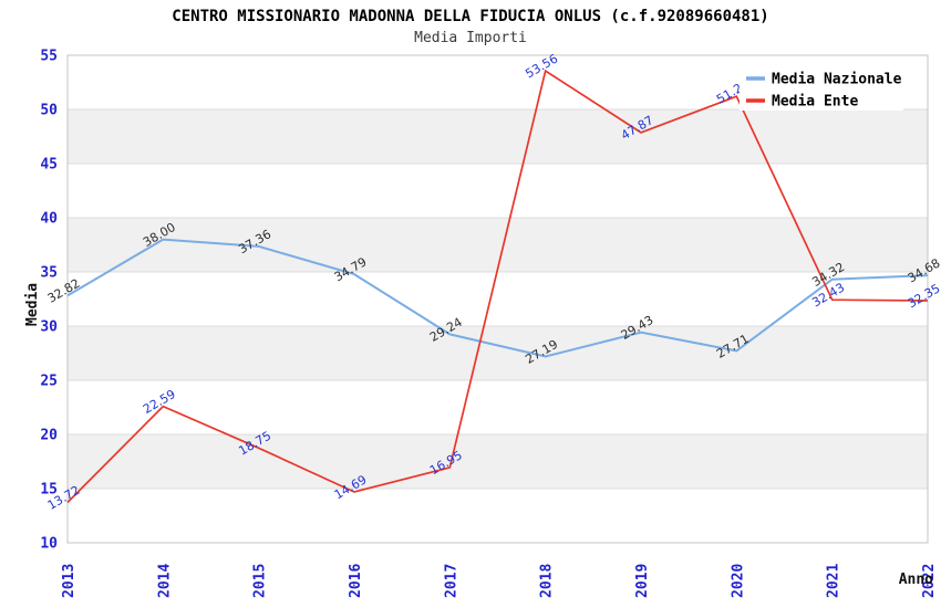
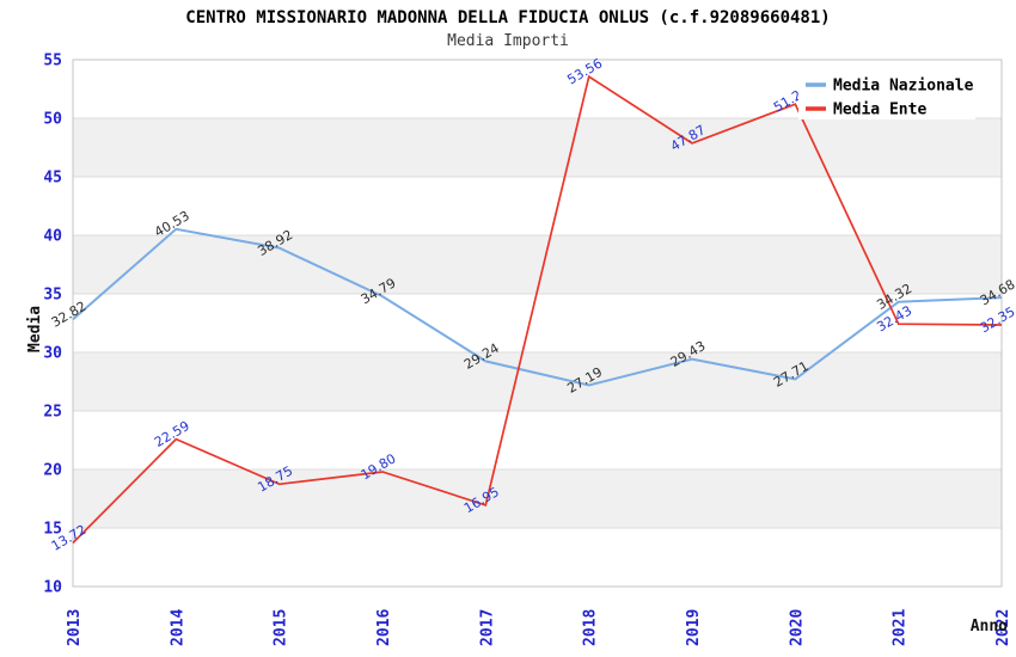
Media Nazionale/2014: 38.00 -> 40.53
Media Nazionale/2015: 37.36 -> 38.92
Media Ente/2016: 14.69 -> 19.80
